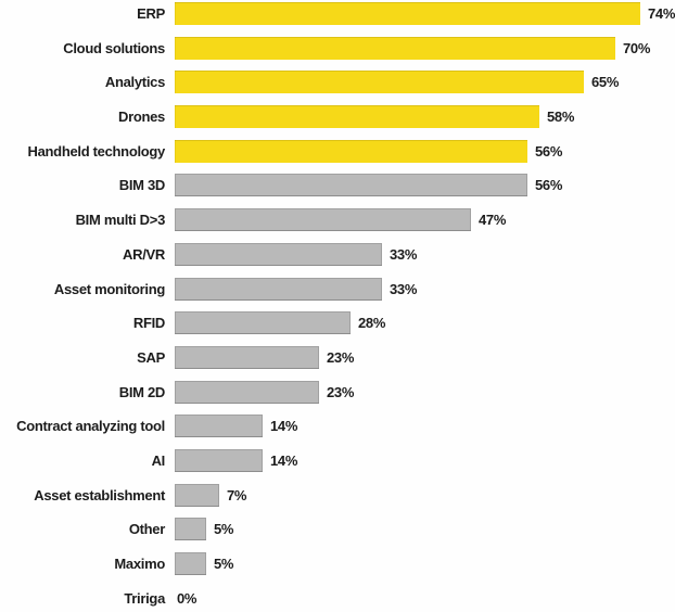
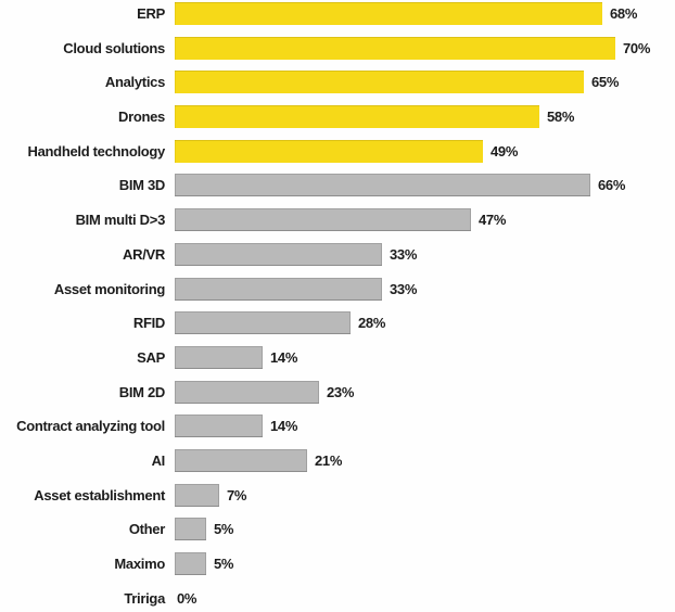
ERP: 74% -> 68%
Handheld technology: 56% -> 49%
BIM 3D: 56% -> 66%
SAP: 23% -> 14%
AI: 14% -> 21%
